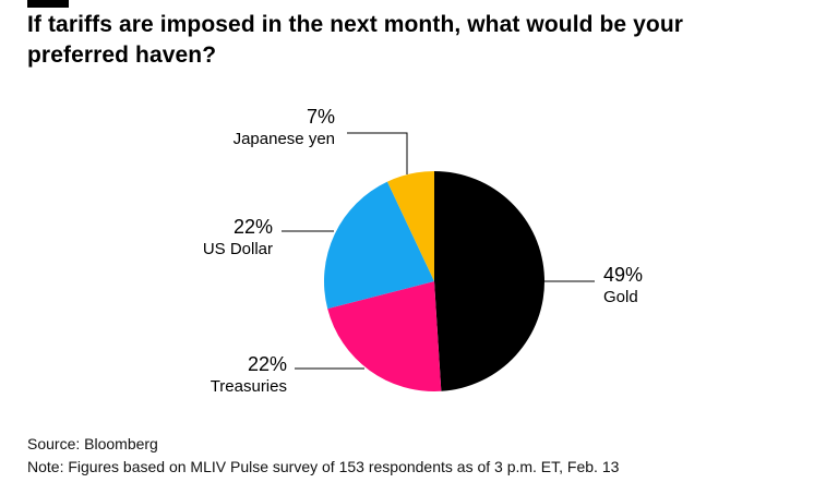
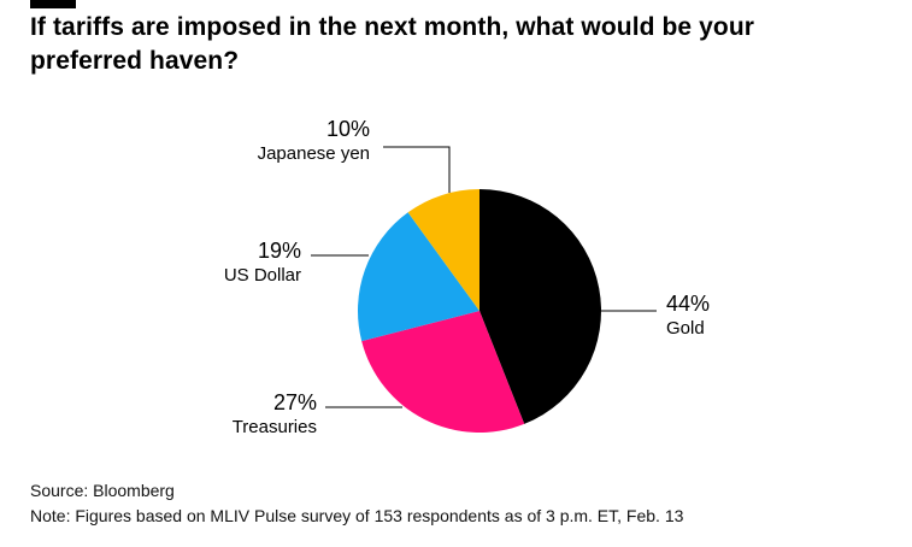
Gold: 49% -> 44%
Treasuries: 22% -> 27%
US Dollar: 22% -> 19%
Japanese yen: 7% -> 10%
